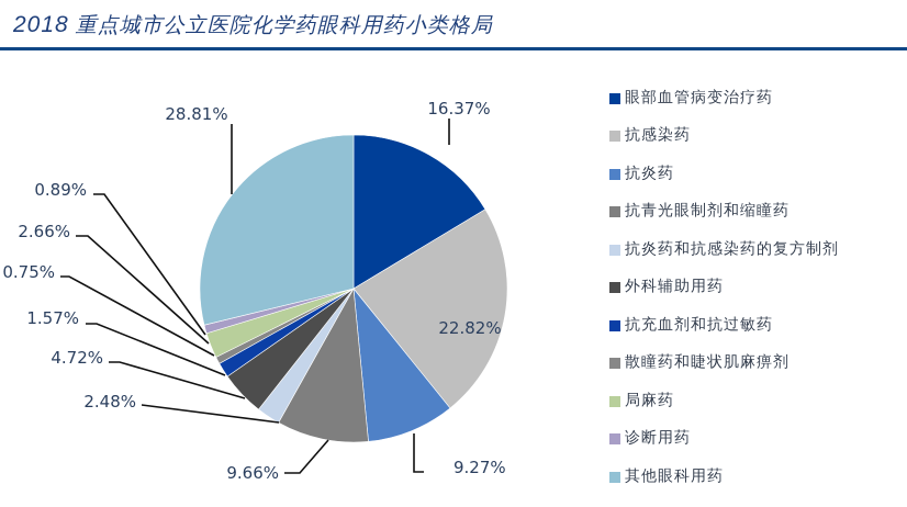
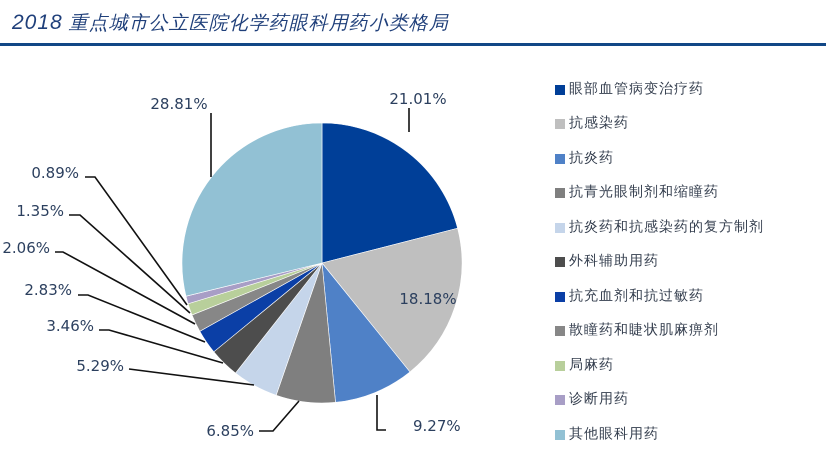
眼部血管病变治疗药: 16.37% -> 21.01%
抗感染药: 22.82% -> 18.18%
抗青光眼制剂和缩瞳药: 9.66% -> 6.85%
抗炎药和抗感染药的复方制剂: 2.48% -> 5.29%
外科辅助用药: 4.72% -> 3.46%
抗充血剂和抗过敏药: 1.57% -> 2.83%
散瞳药和睫状肌麻痹剂: 0.75% -> 2.06%
局麻药: 2.66% -> 1.35%
